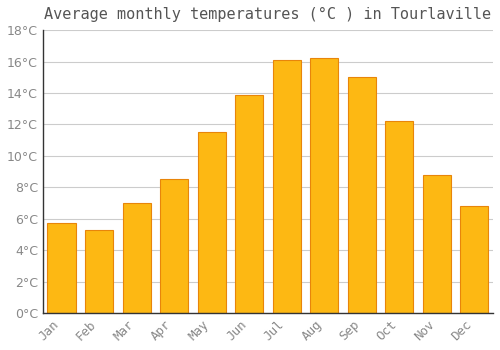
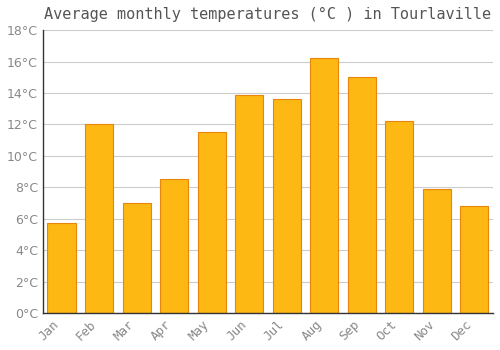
Feb: 5.3°C -> 12.0°C
Jul: 16.1°C -> 13.6°C
Nov: 8.8°C -> 7.9°C
